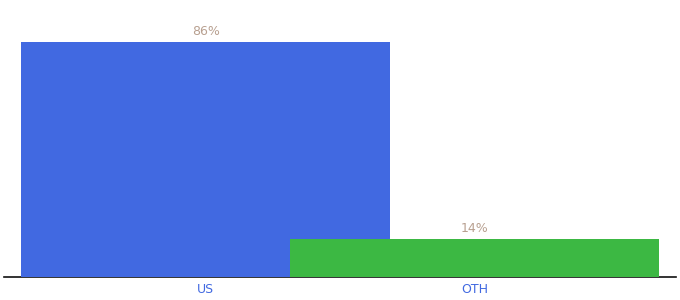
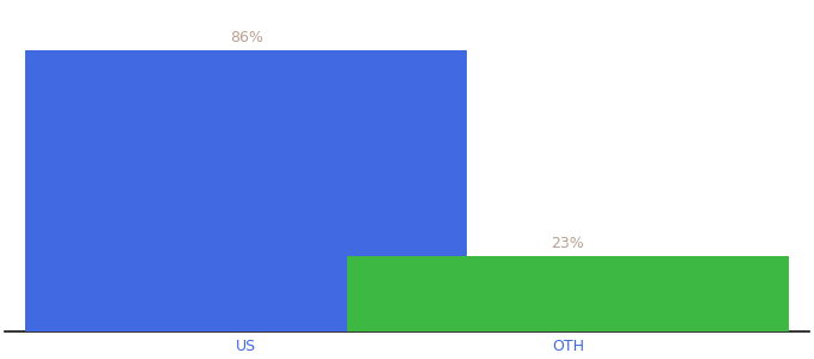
OTH: 14% -> 23%
